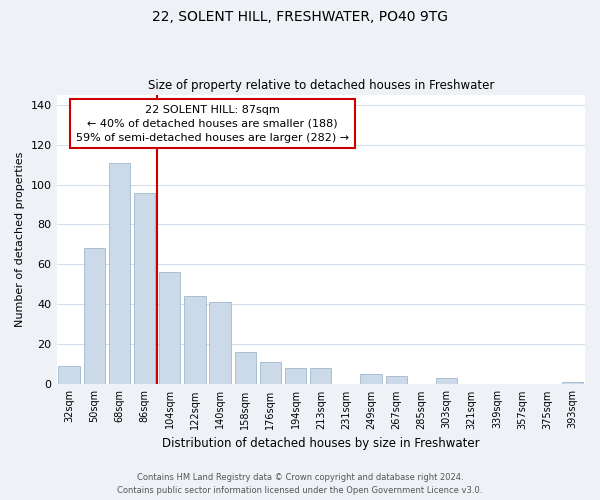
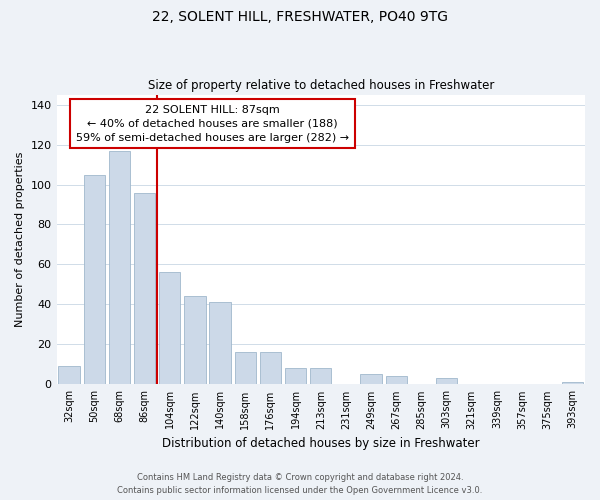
50sqm: 68 -> 105
68sqm: 111 -> 117
176sqm: 11 -> 16
